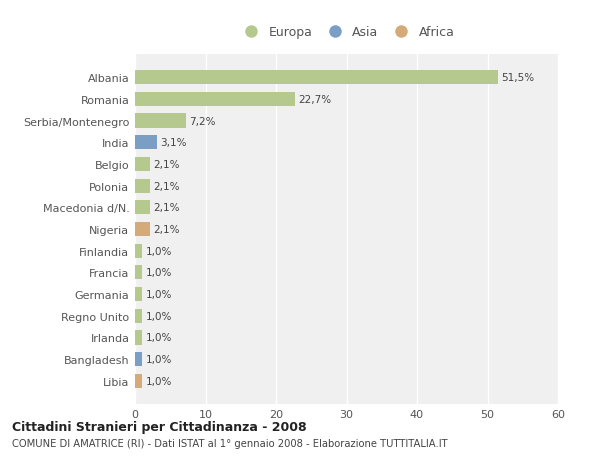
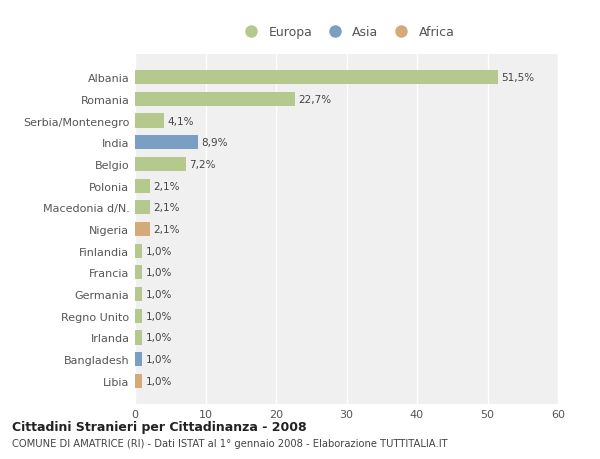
Serbia/Montenegro: 7,2% -> 4,1%
India: 3,1% -> 8,9%
Belgio: 2,1% -> 7,2%
